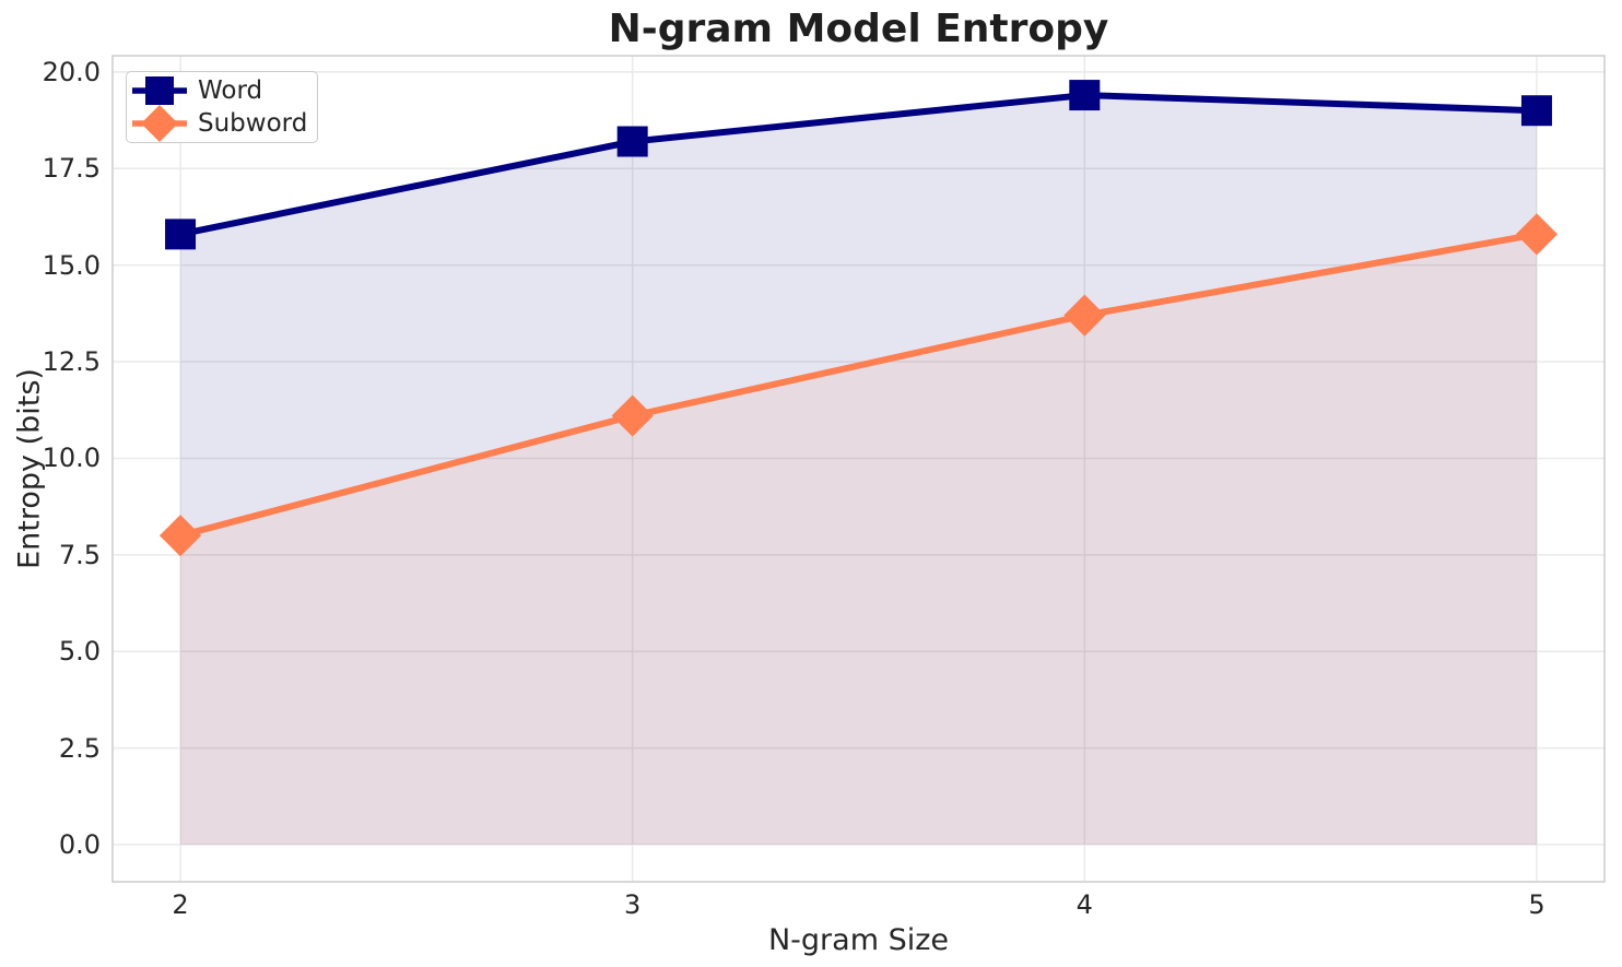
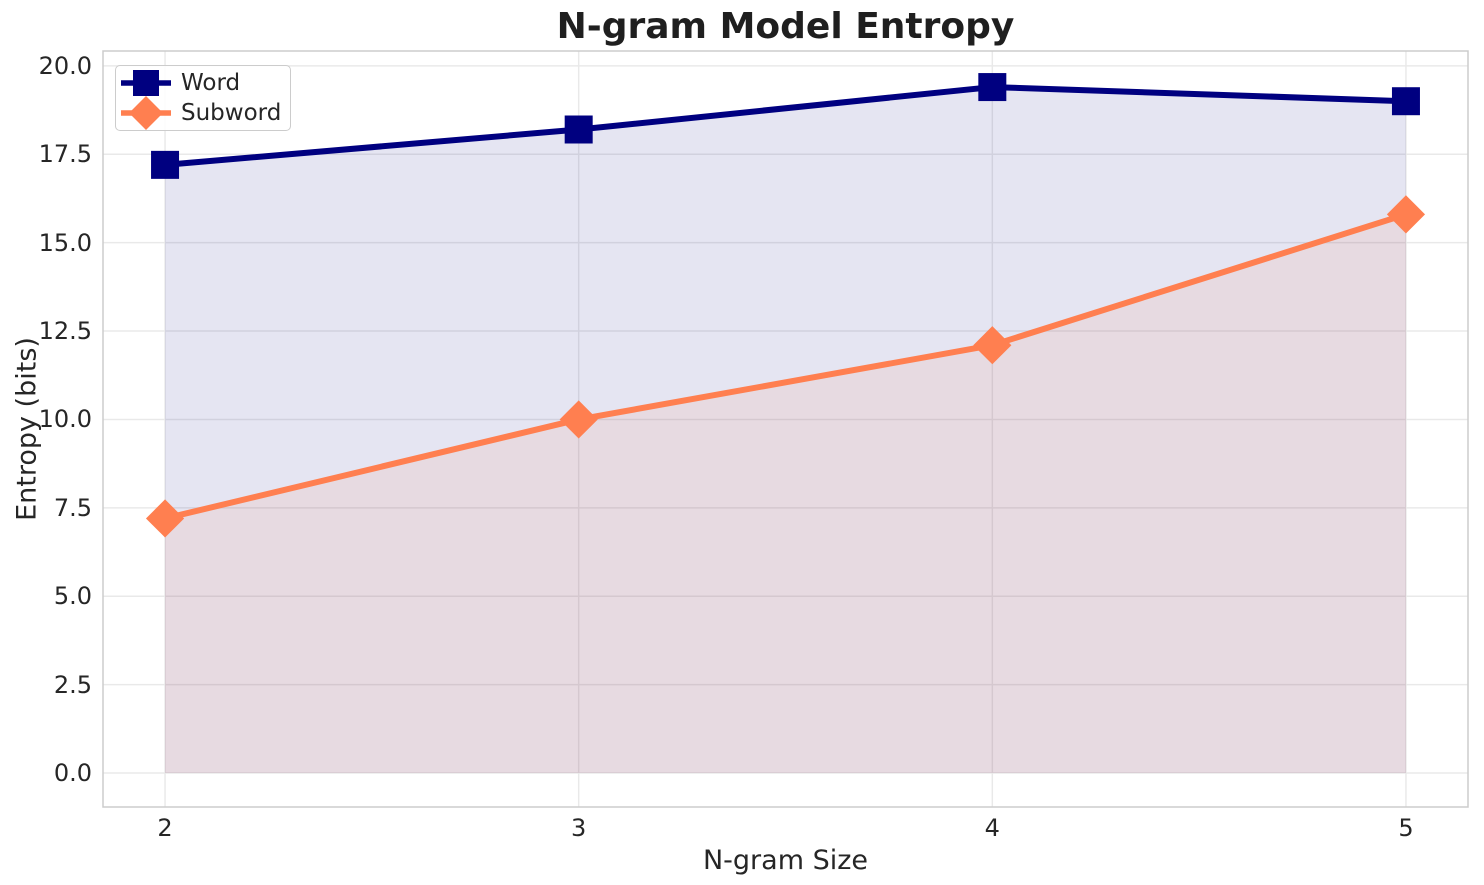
Word/2: 15.8 -> 17.2
Subword/2: 8.0 -> 7.2
Subword/3: 11.1 -> 10.0
Subword/4: 13.7 -> 12.1
